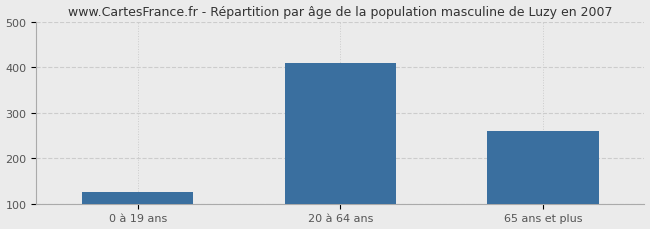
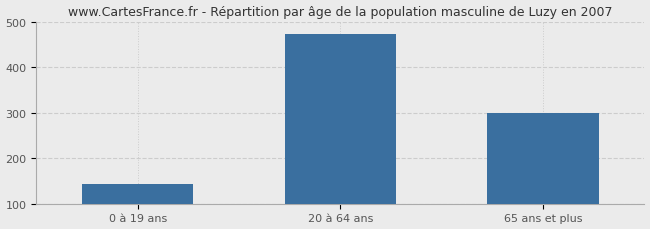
0 à 19 ans: 125 -> 143
20 à 64 ans: 410 -> 473
65 ans et plus: 260 -> 300
